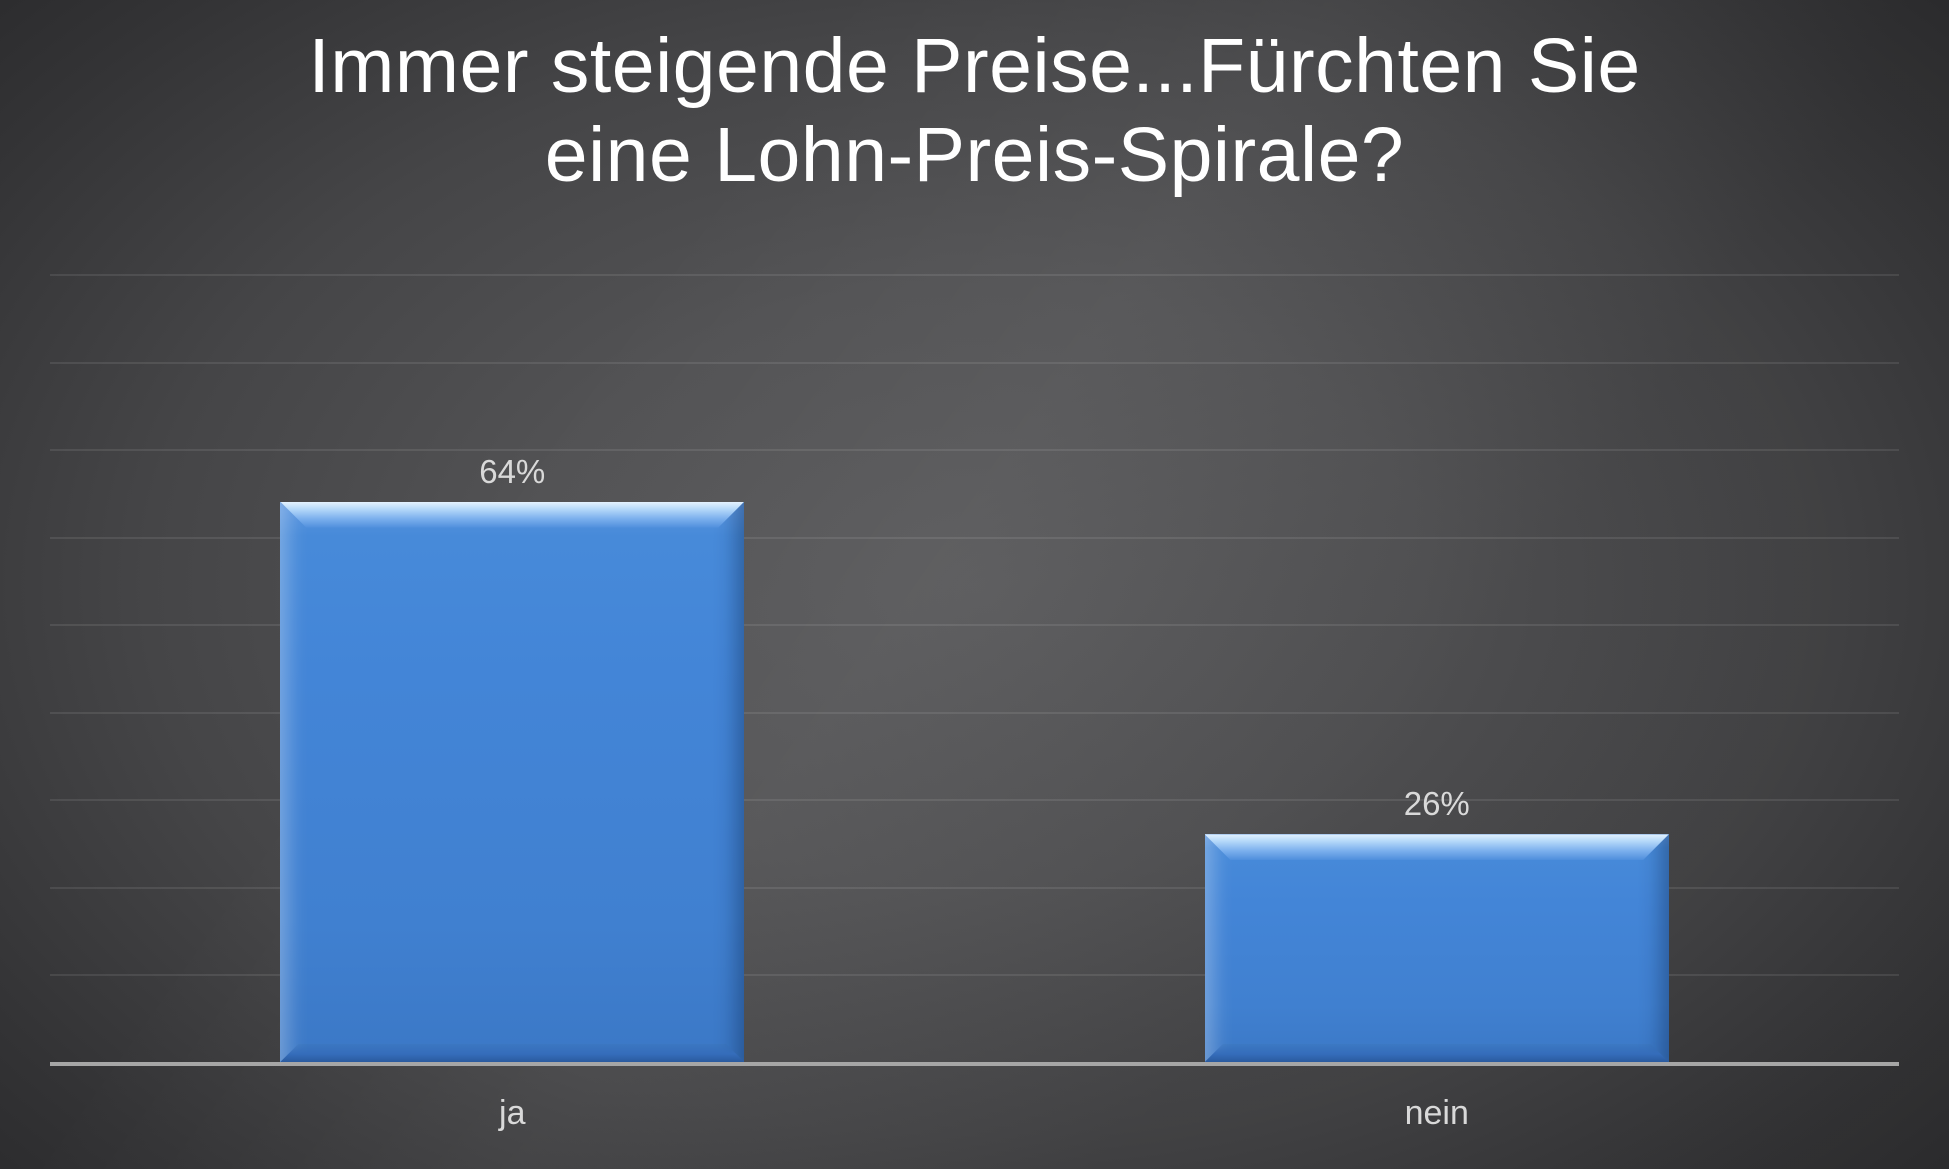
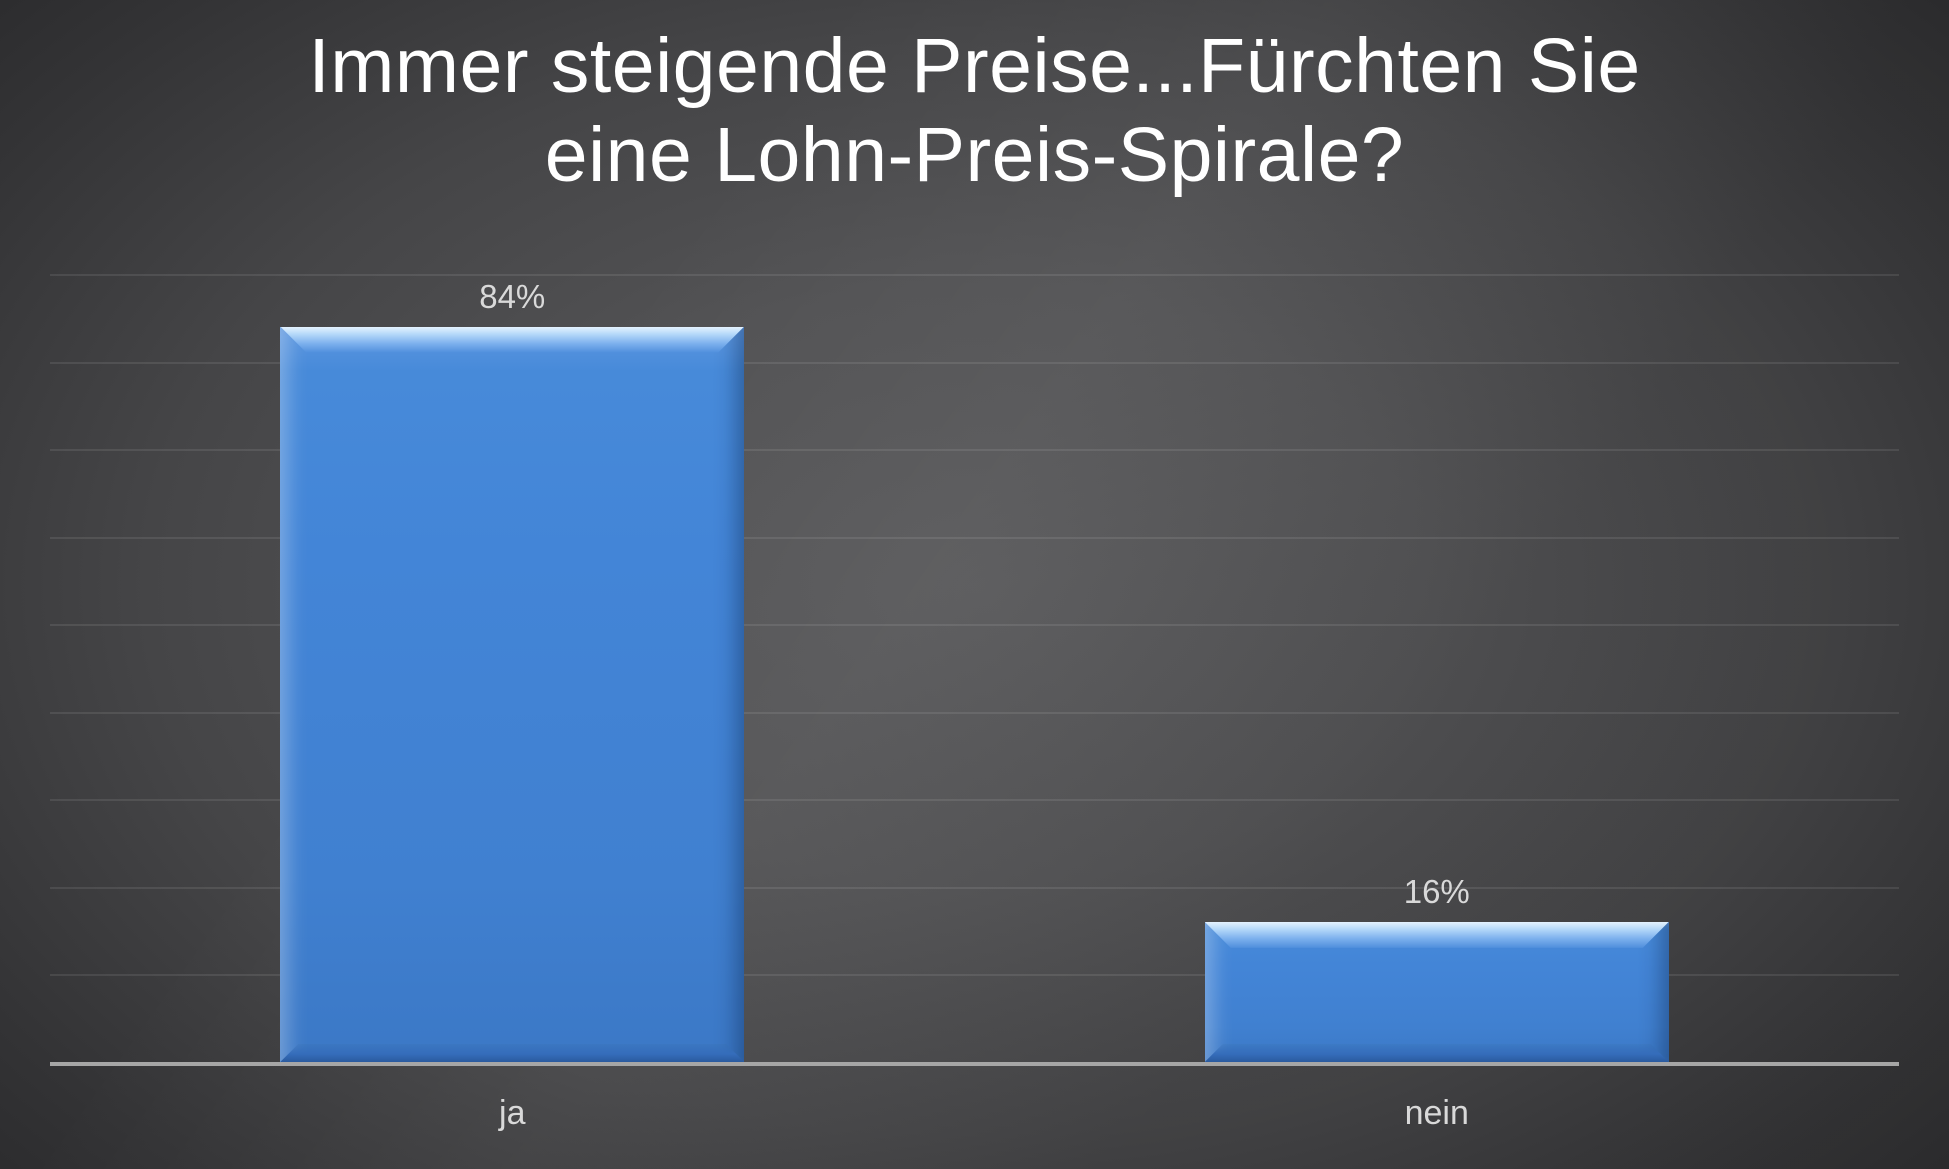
ja: 64% -> 84%
nein: 26% -> 16%
